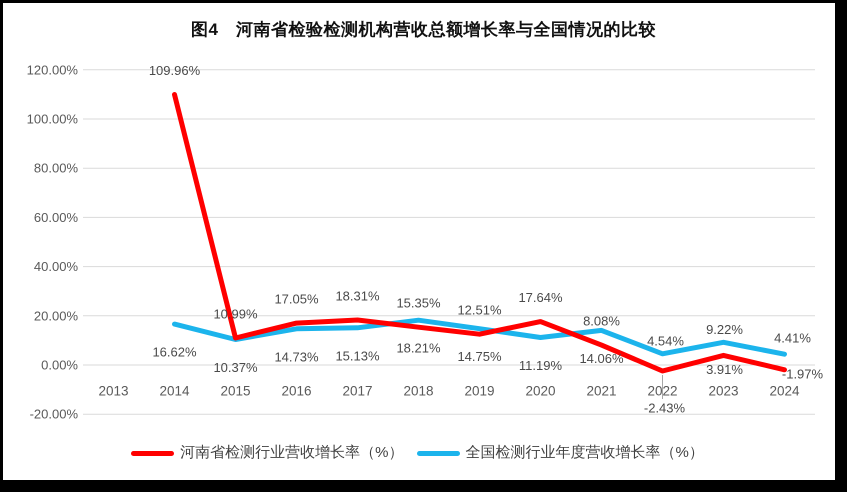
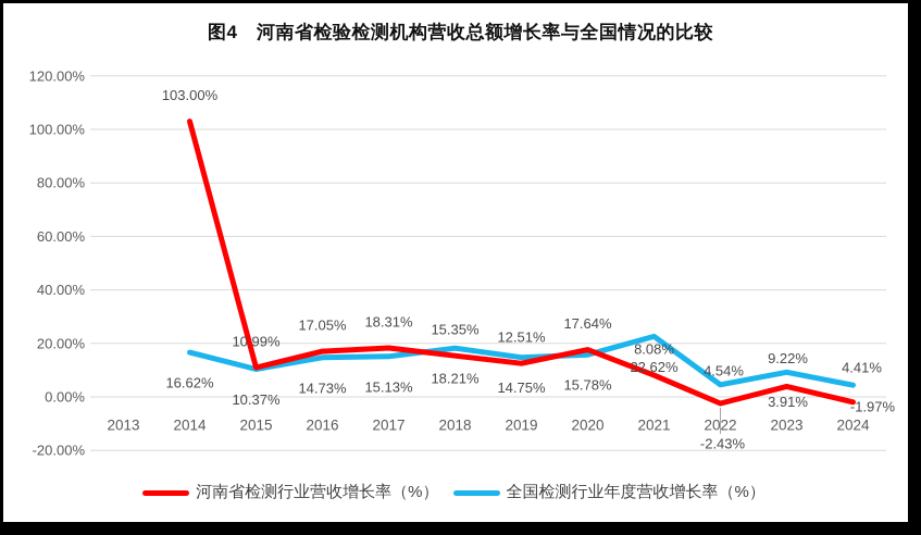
河南省检测行业营收增长率（%）/2014: 109.96% -> 103.00%
全国检测行业年度营收增长率（%）/2020: 11.19% -> 15.78%
全国检测行业年度营收增长率（%）/2021: 14.06% -> 22.62%
